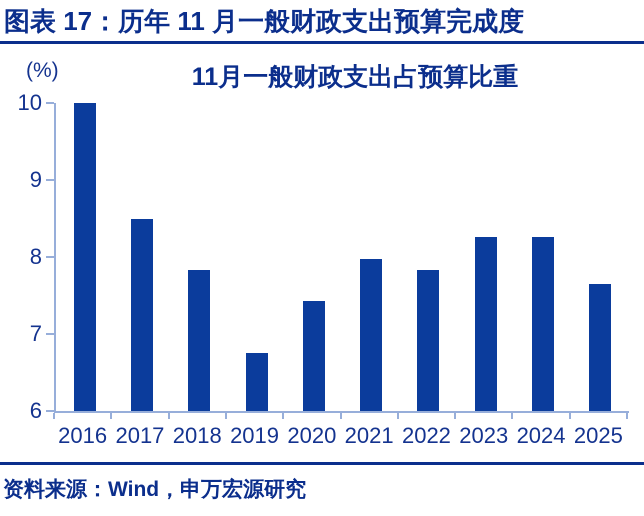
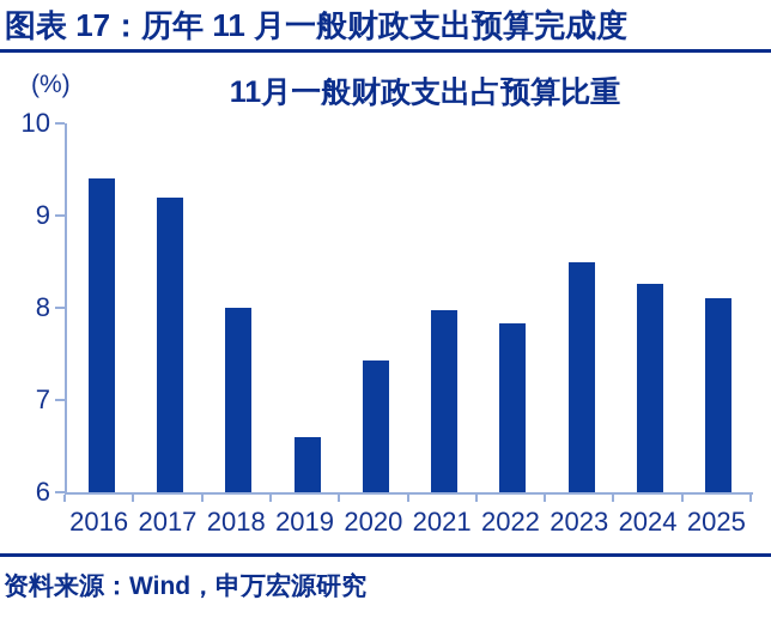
2016: 10.0 -> 9.4
2017: 8.5 -> 9.2
2018: 7.8 -> 8.0
2019: 6.8 -> 6.6
2023: 8.3 -> 8.5
2025: 7.7 -> 8.1
